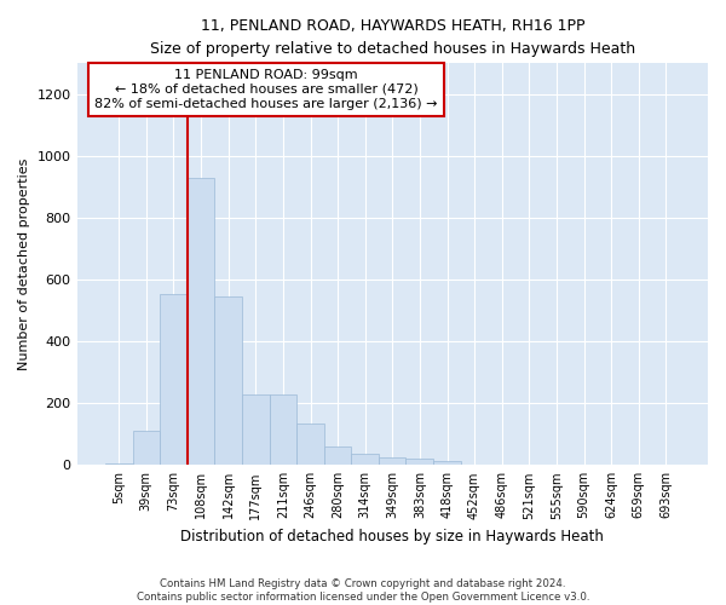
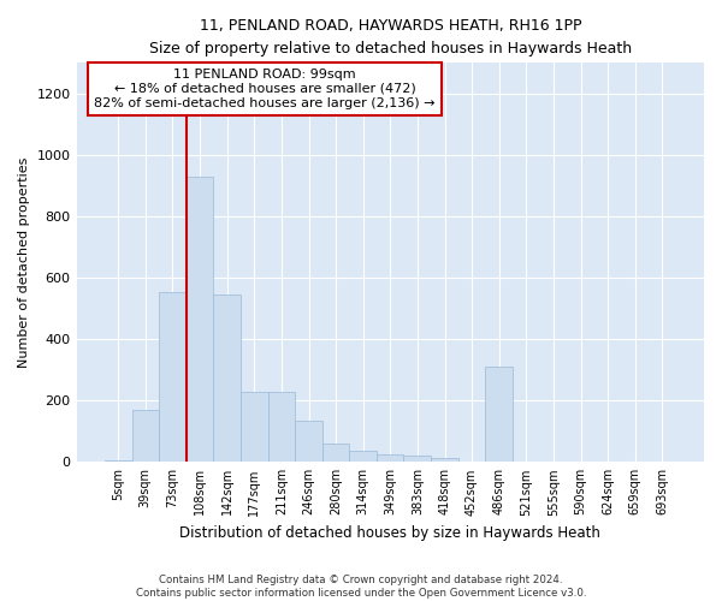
39sqm: 110 -> 170
486sqm: 2 -> 310
